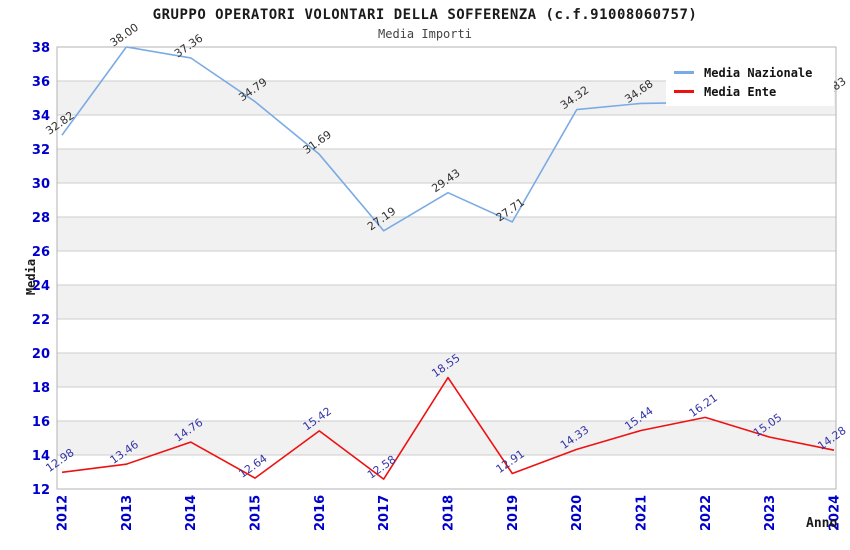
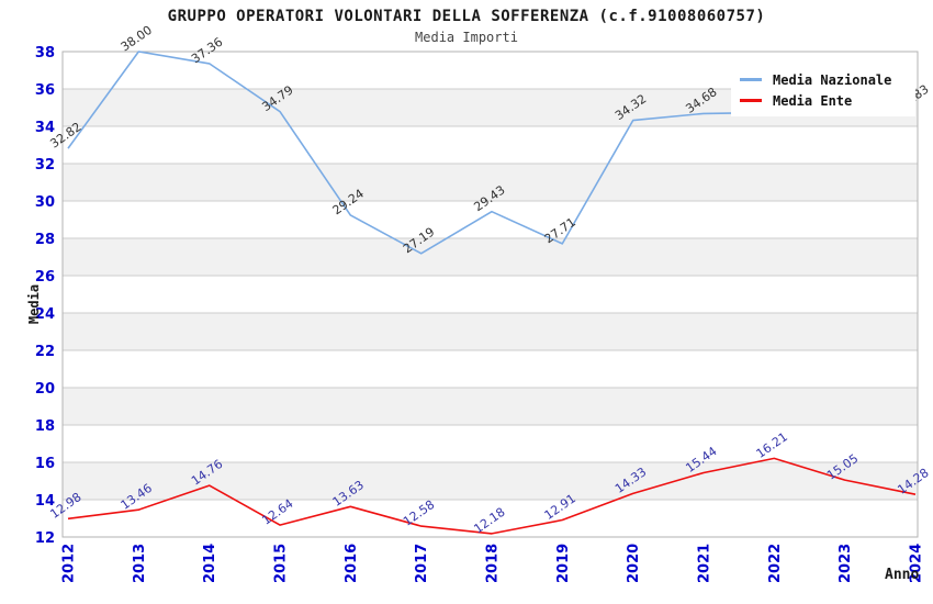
Media Nazionale/2016: 31.69 -> 29.24
Media Ente/2016: 15.42 -> 13.63
Media Ente/2018: 18.55 -> 12.18
